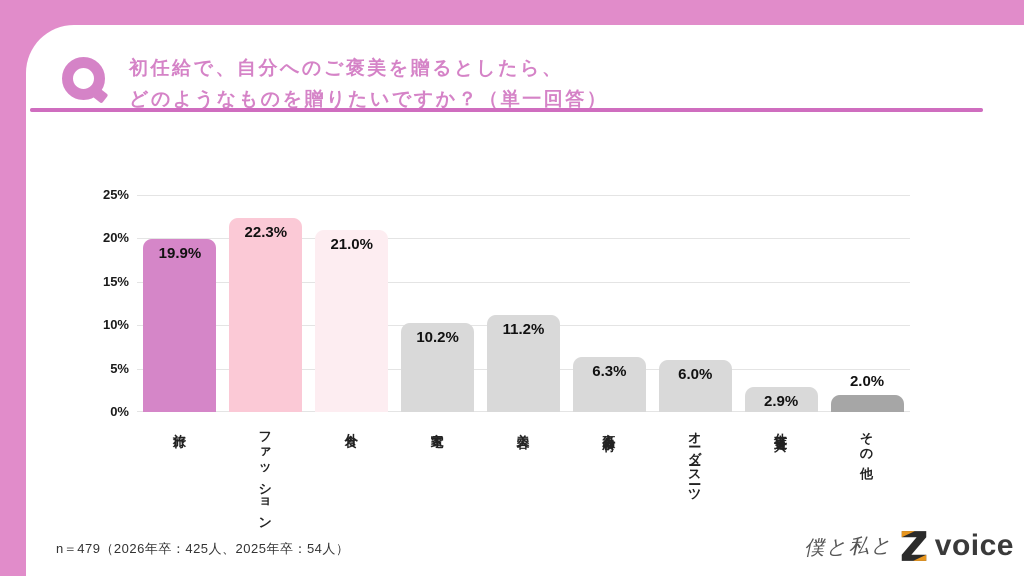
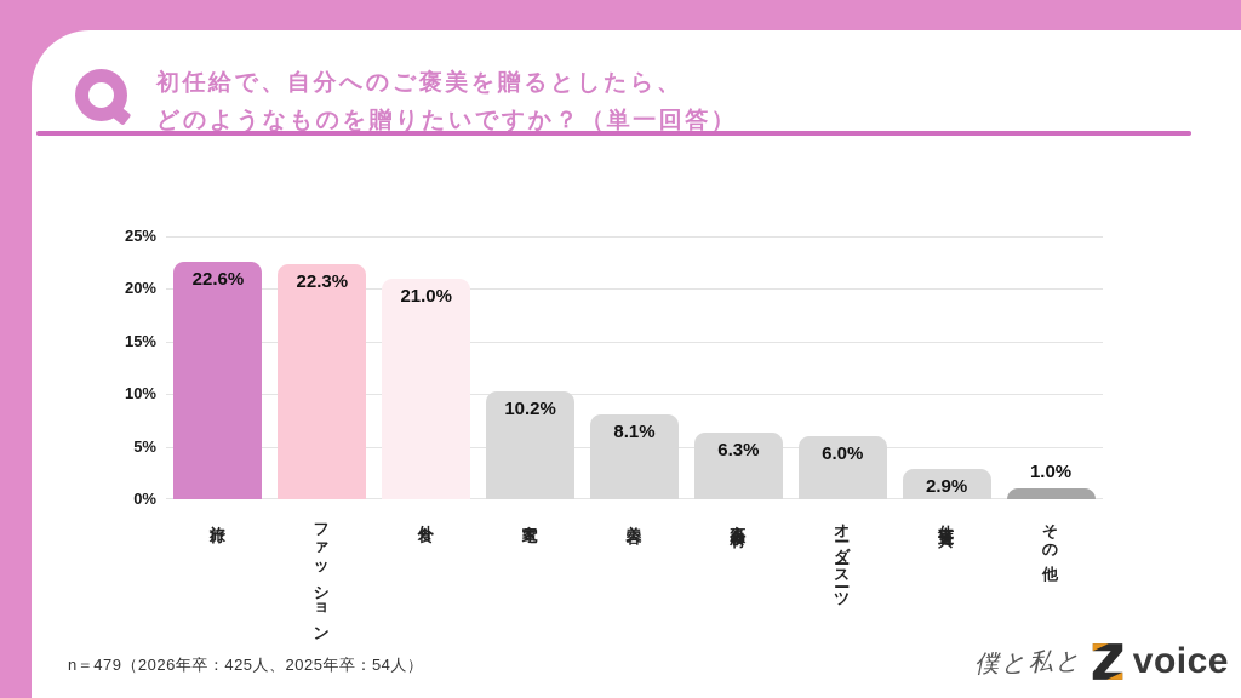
旅行: 19.9% -> 22.6%
美容: 11.2% -> 8.1%
その他: 2.0% -> 1.0%
